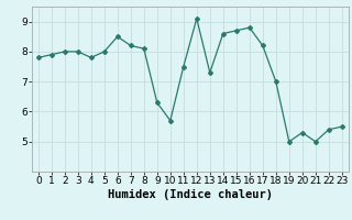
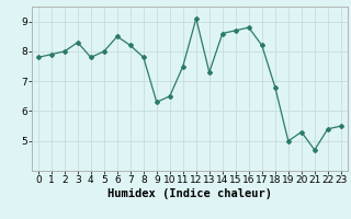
3: 8.0 -> 8.3
8: 8.1 -> 7.8
10: 5.7 -> 6.5
18: 7.0 -> 6.8
21: 5.0 -> 4.7
